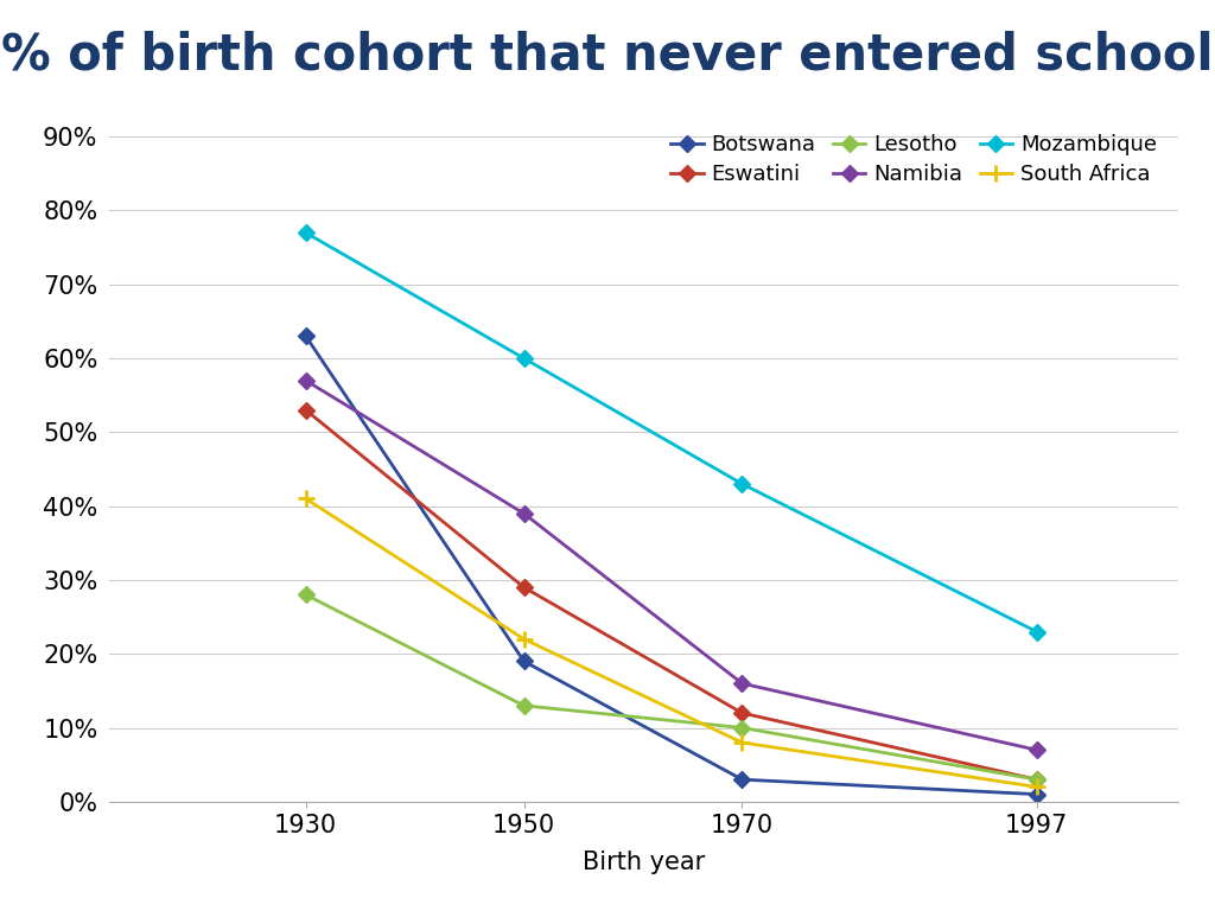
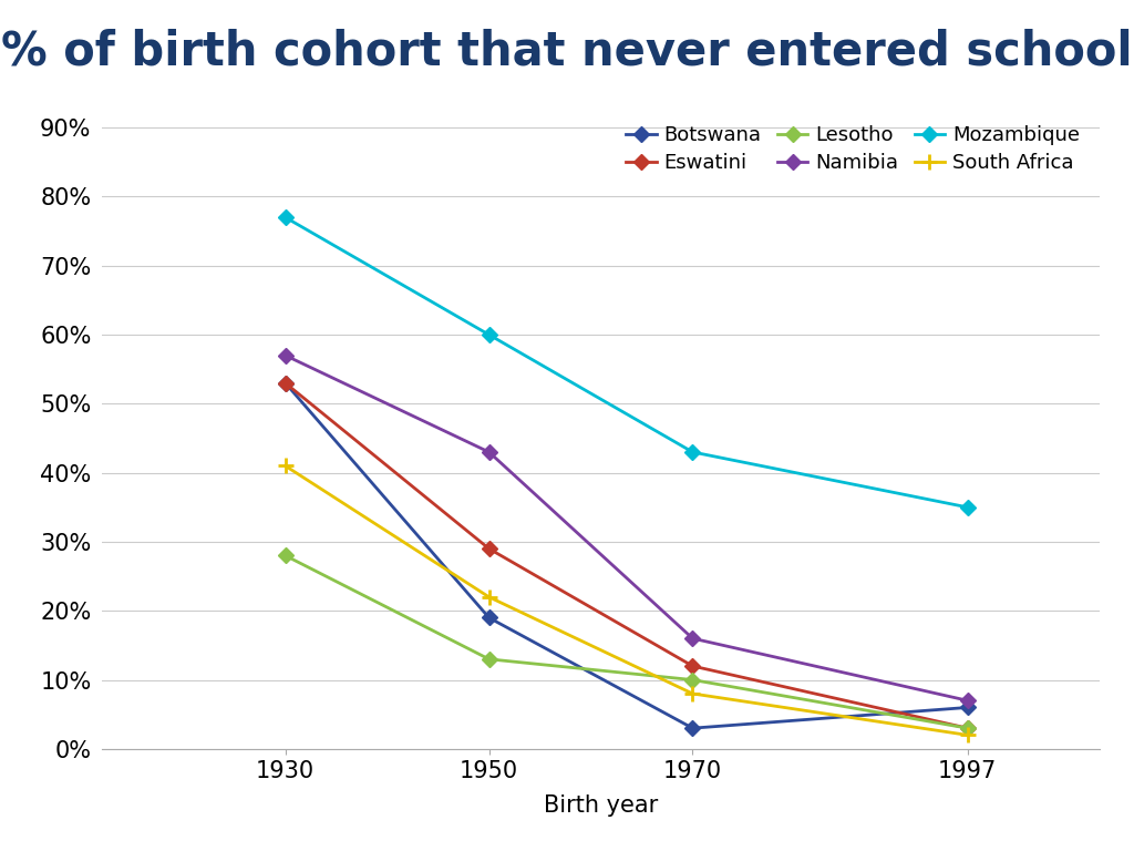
Botswana/1930: 63% -> 53%
Namibia/1950: 39% -> 43%
Botswana/1997: 1% -> 6%
Mozambique/1997: 23% -> 35%
